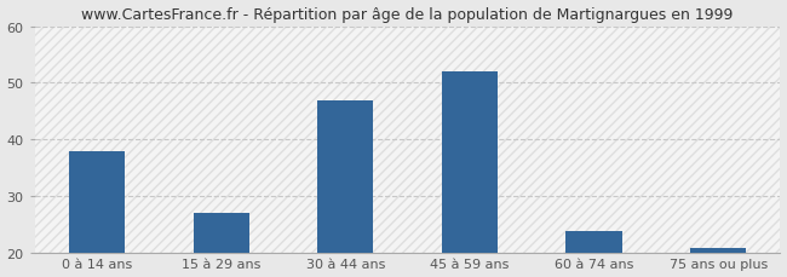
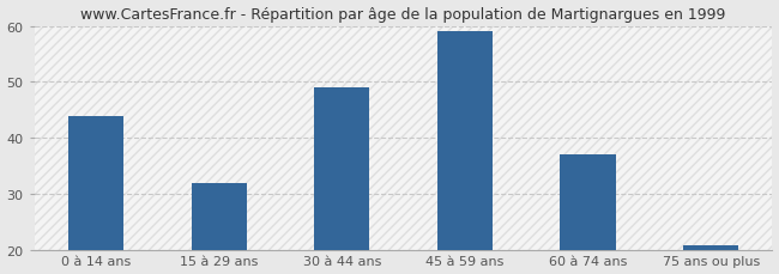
0 à 14 ans: 38 -> 44
15 à 29 ans: 27 -> 32
30 à 44 ans: 47 -> 49
45 à 59 ans: 52 -> 59
60 à 74 ans: 24 -> 37
